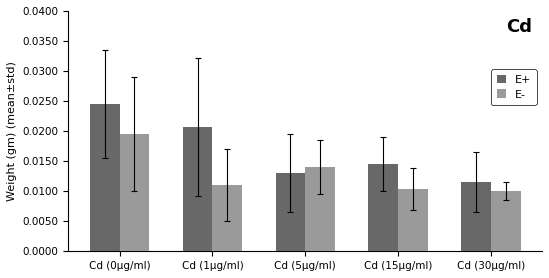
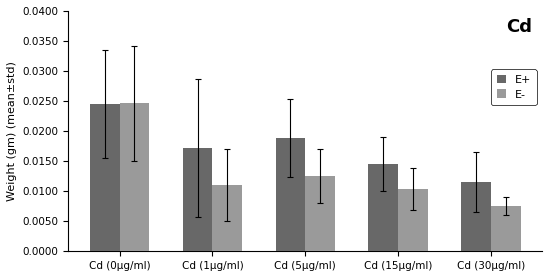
E-/Cd (0μg/ml): 0.0195 -> 0.0246
E+/Cd (1μg/ml): 0.0207 -> 0.0172
E+/Cd (5μg/ml): 0.0130 -> 0.0188
E-/Cd (5μg/ml): 0.0140 -> 0.0126
E-/Cd (30μg/ml): 0.0100 -> 0.0076
